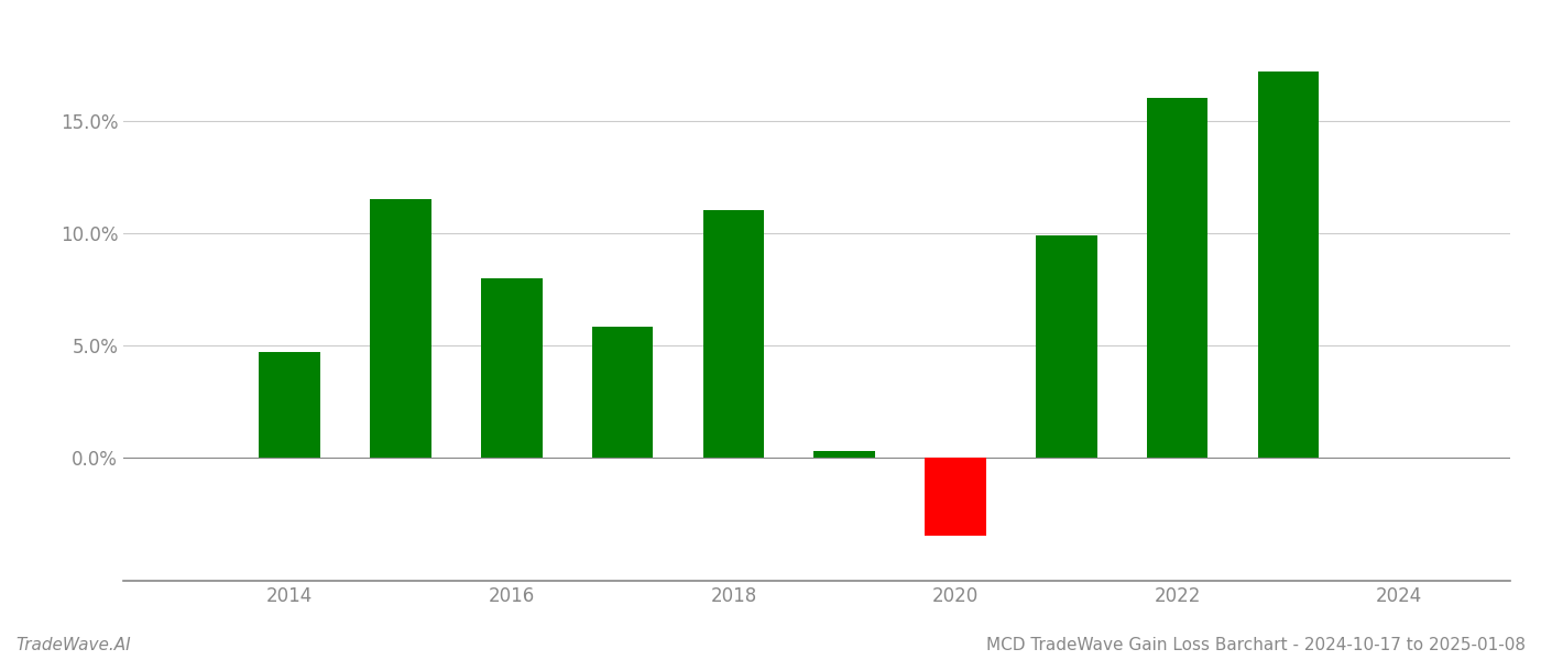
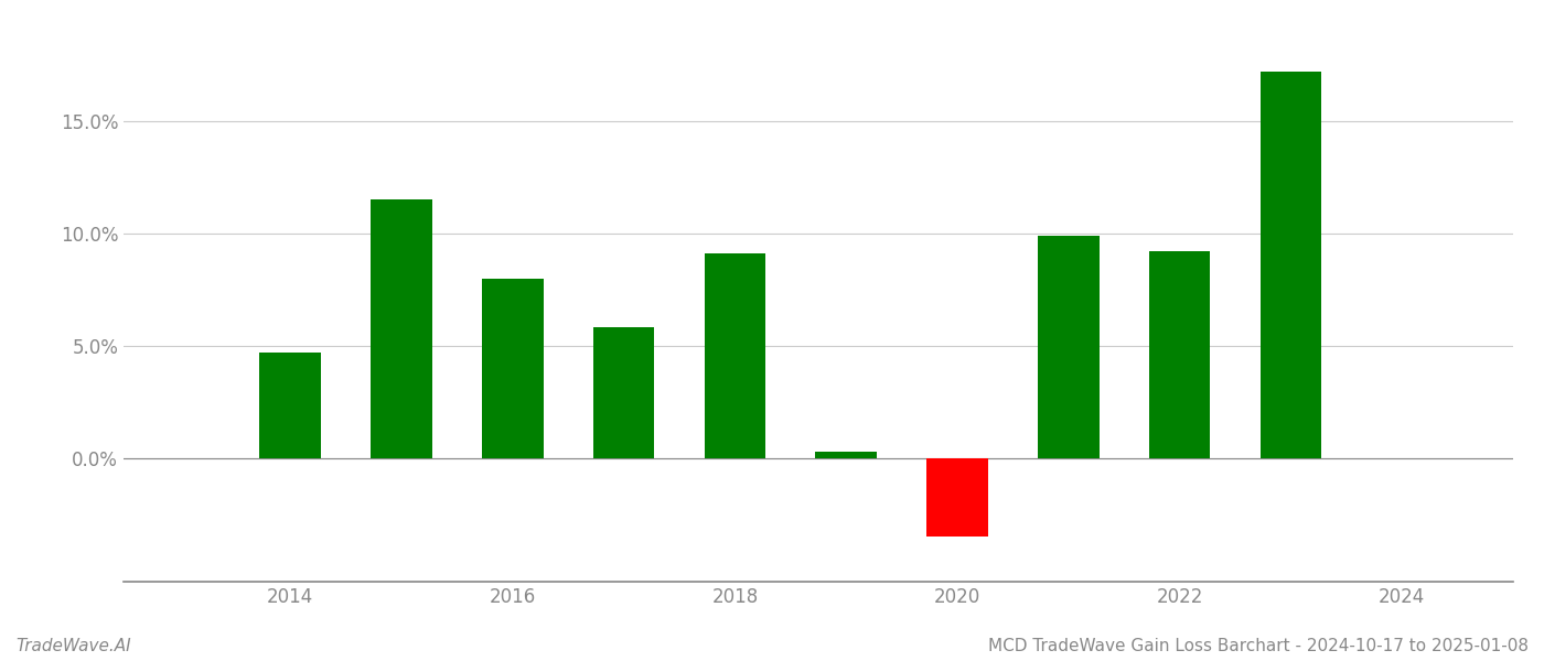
2018: 11.0% -> 9.1%
2022: 16.0% -> 9.2%
